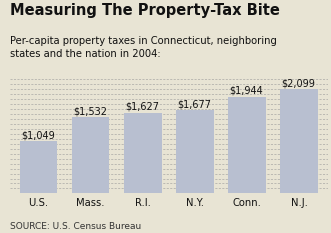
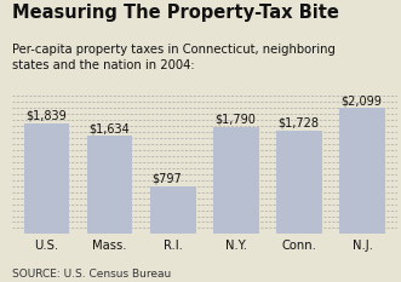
U.S.: $1,049 -> $1,839
Mass.: $1,532 -> $1,634
R.I.: $1,627 -> $797
N.Y.: $1,677 -> $1,790
Conn.: $1,944 -> $1,728
